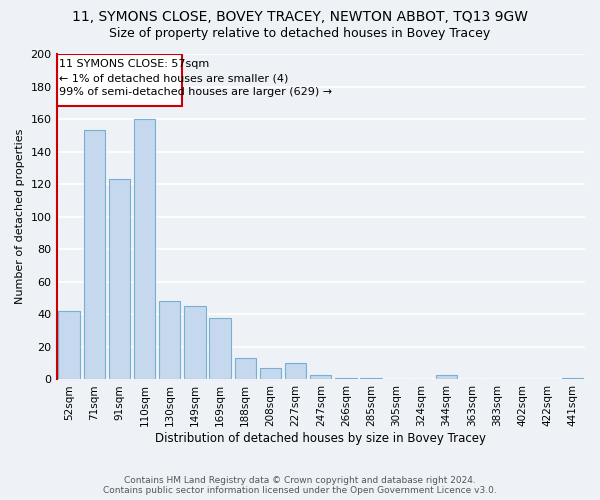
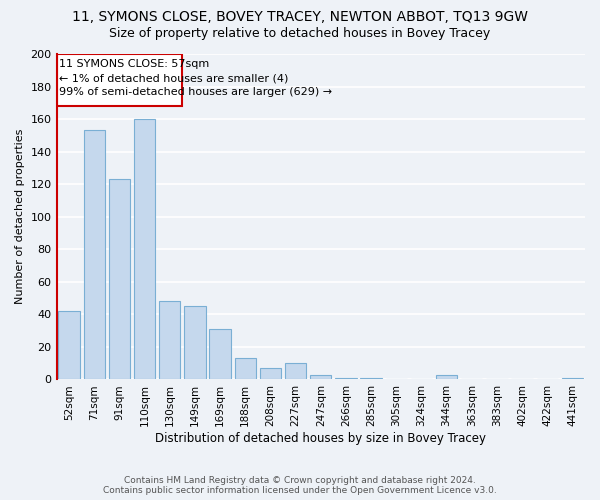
169sqm: 38 -> 31
